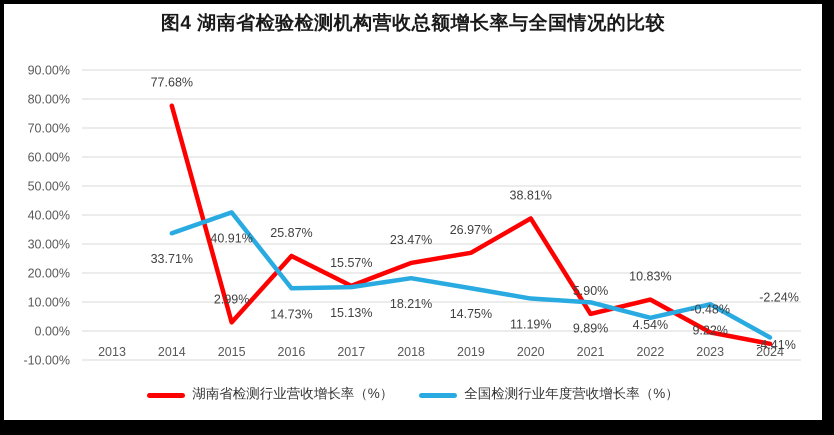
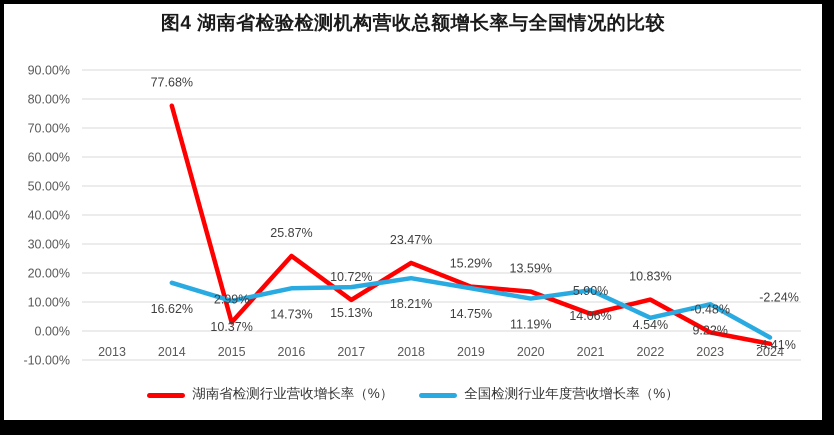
全国检测行业年度营收增长率（%）/2014: 33.71% -> 16.62%
全国检测行业年度营收增长率（%）/2015: 40.91% -> 10.37%
湖南省检测行业营收增长率（%）/2017: 15.57% -> 10.72%
湖南省检测行业营收增长率（%）/2019: 26.97% -> 15.29%
湖南省检测行业营收增长率（%）/2020: 38.81% -> 13.59%
全国检测行业年度营收增长率（%）/2021: 9.89% -> 14.06%
